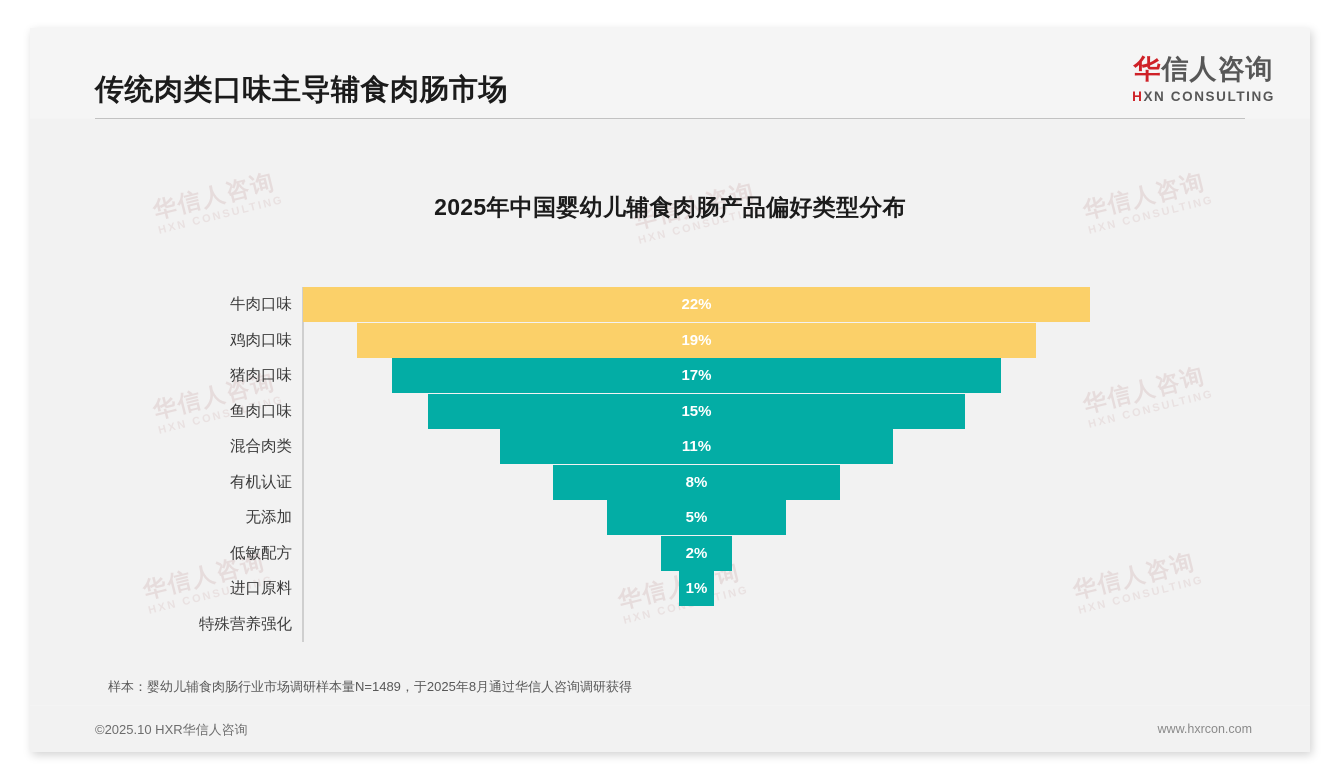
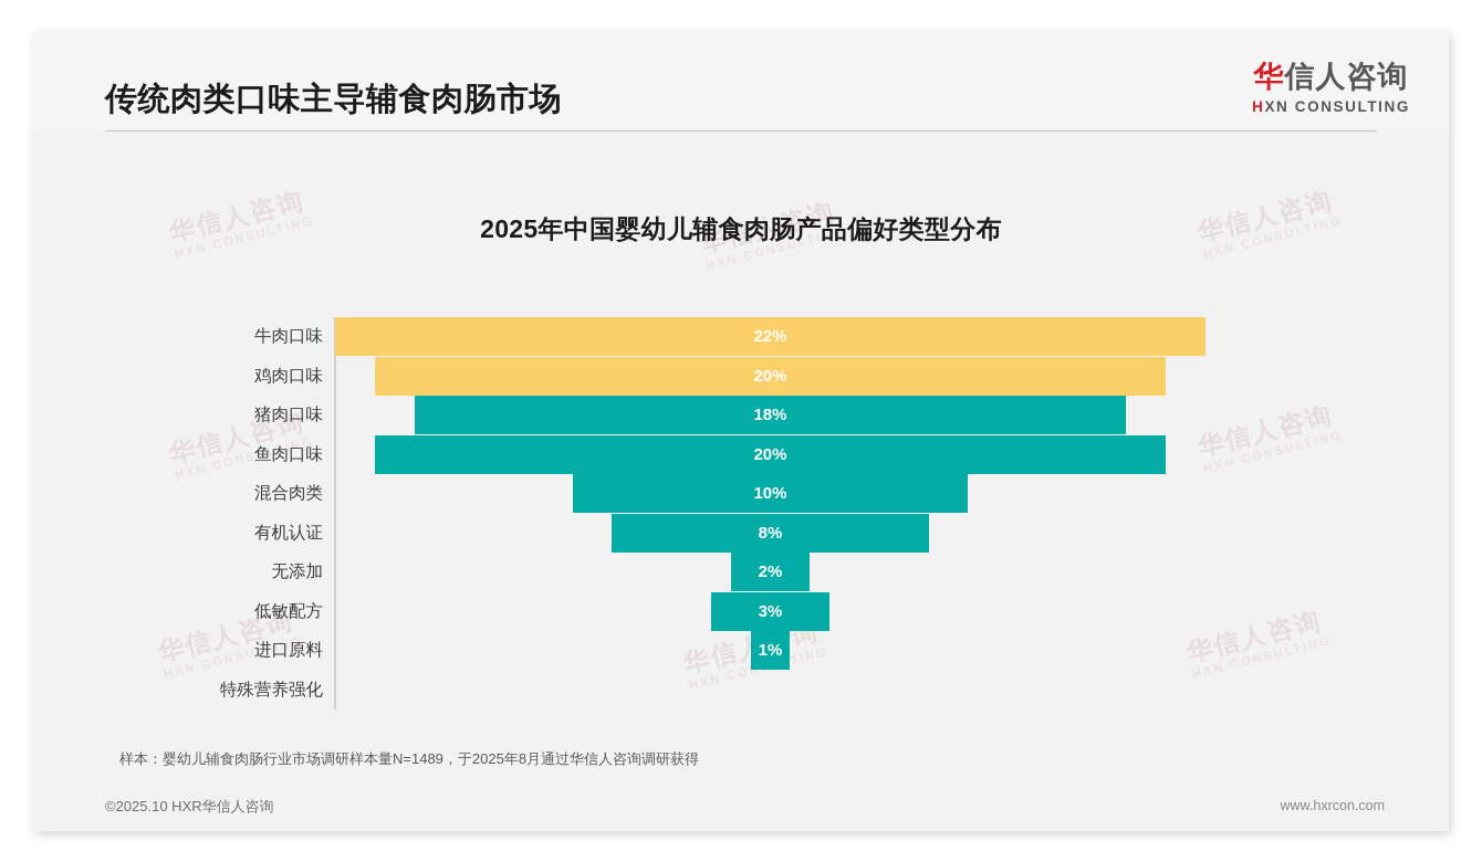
鸡肉口味: 19% -> 20%
猪肉口味: 17% -> 18%
鱼肉口味: 15% -> 20%
混合肉类: 11% -> 10%
无添加: 5% -> 2%
低敏配方: 2% -> 3%
